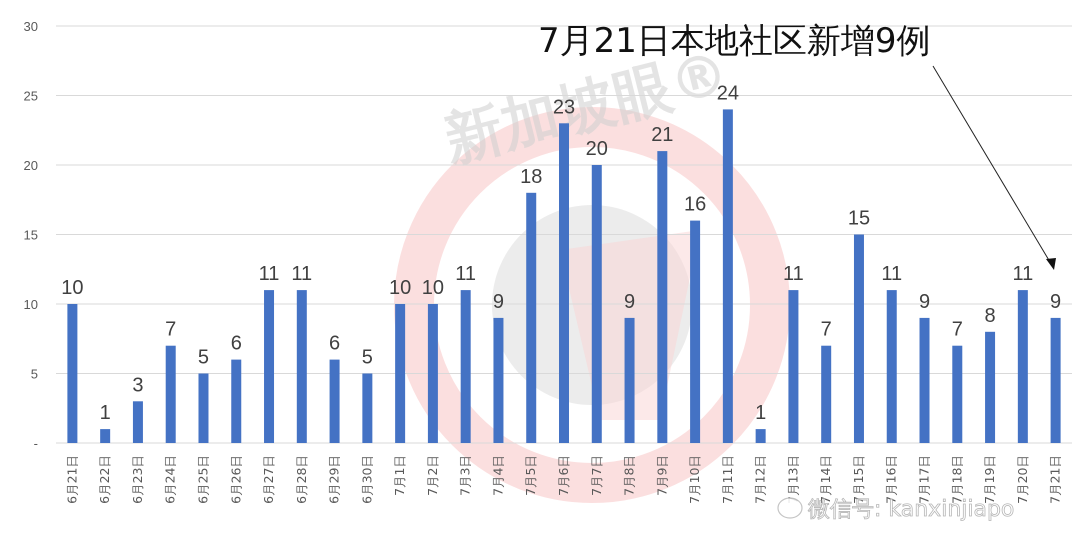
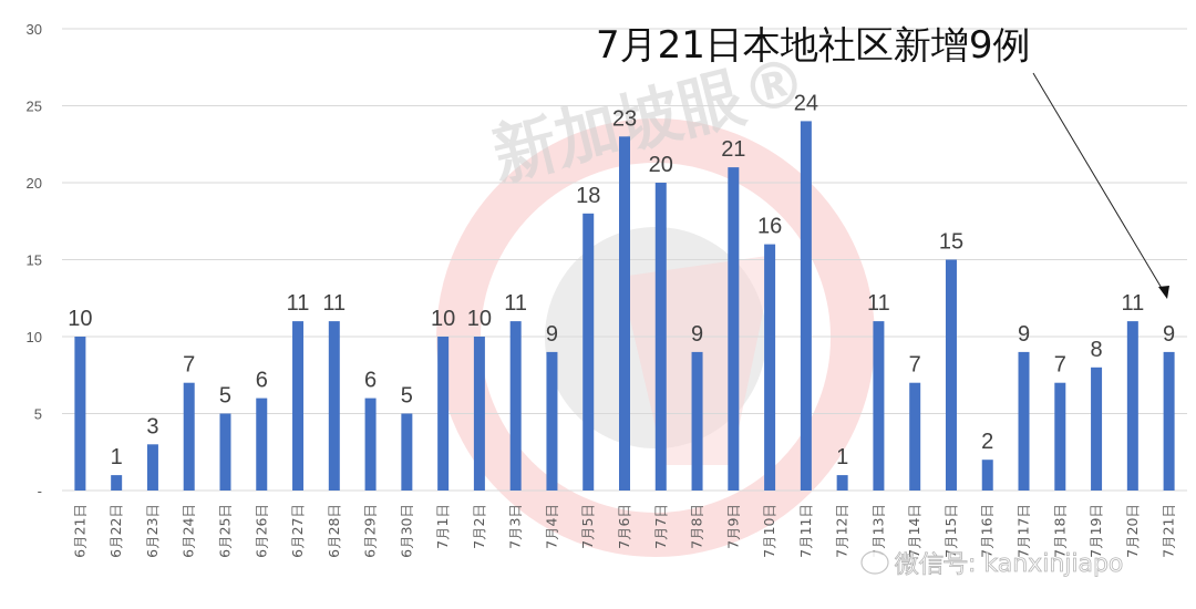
7月16日: 11 -> 2
